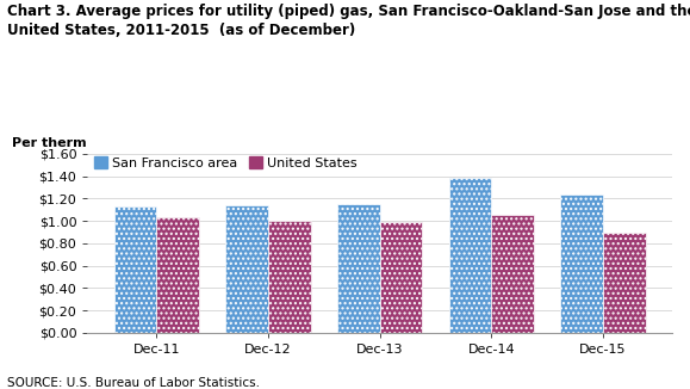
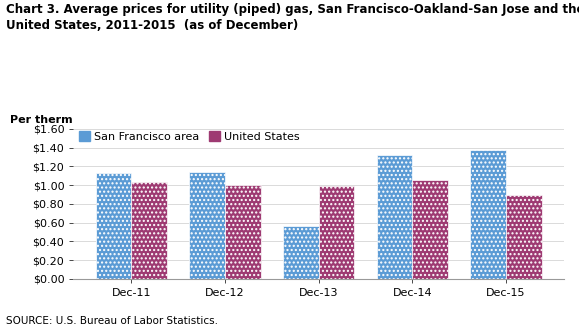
San Francisco area/Dec-13: $1.15 -> $0.56
San Francisco area/Dec-14: $1.39 -> $1.32
San Francisco area/Dec-15: $1.24 -> $1.38
